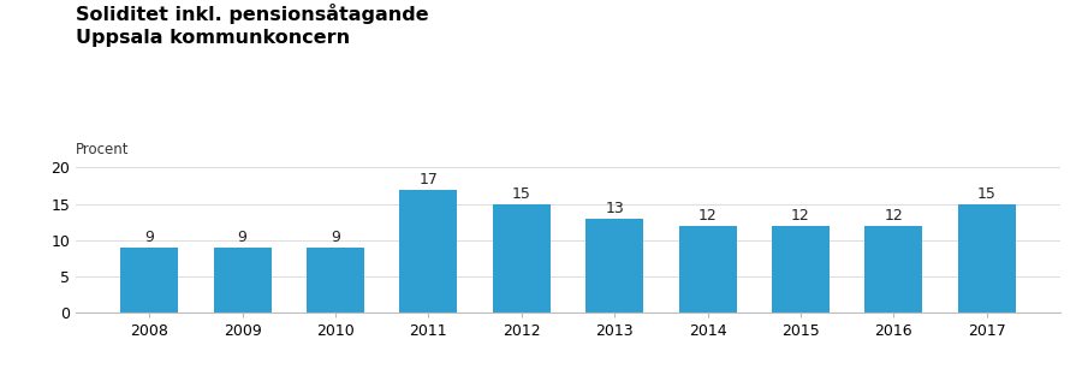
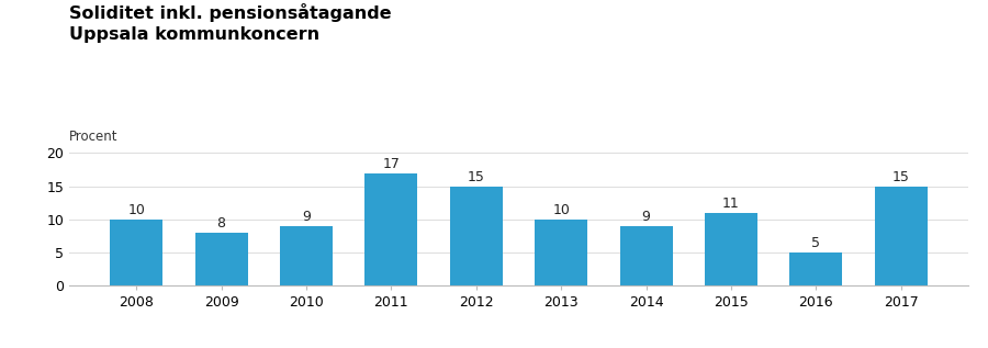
2008: 9 -> 10
2009: 9 -> 8
2013: 13 -> 10
2014: 12 -> 9
2015: 12 -> 11
2016: 12 -> 5
